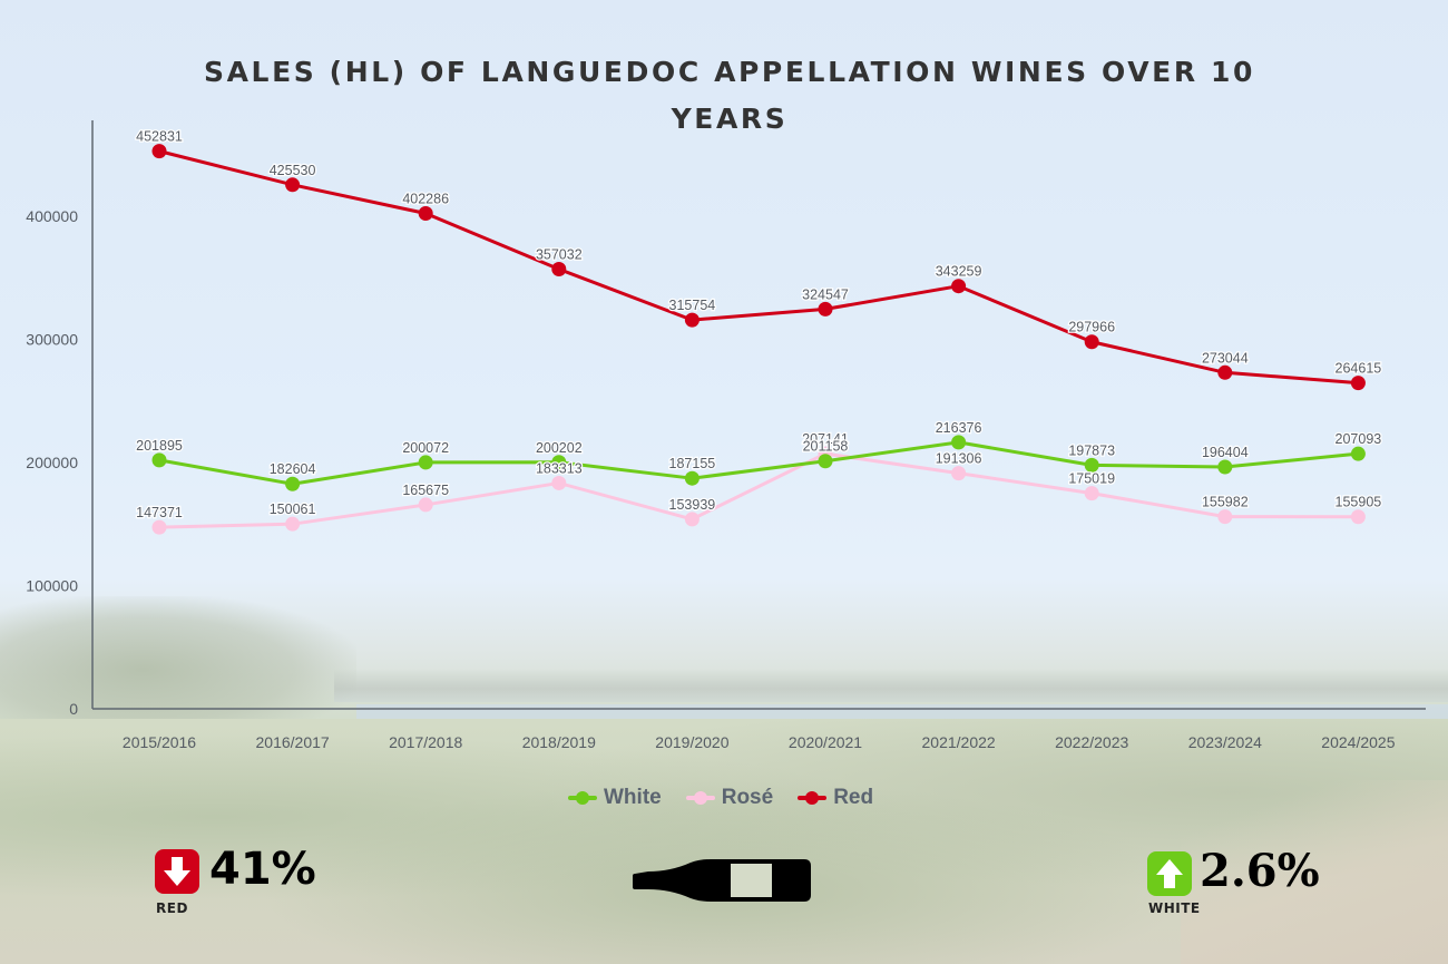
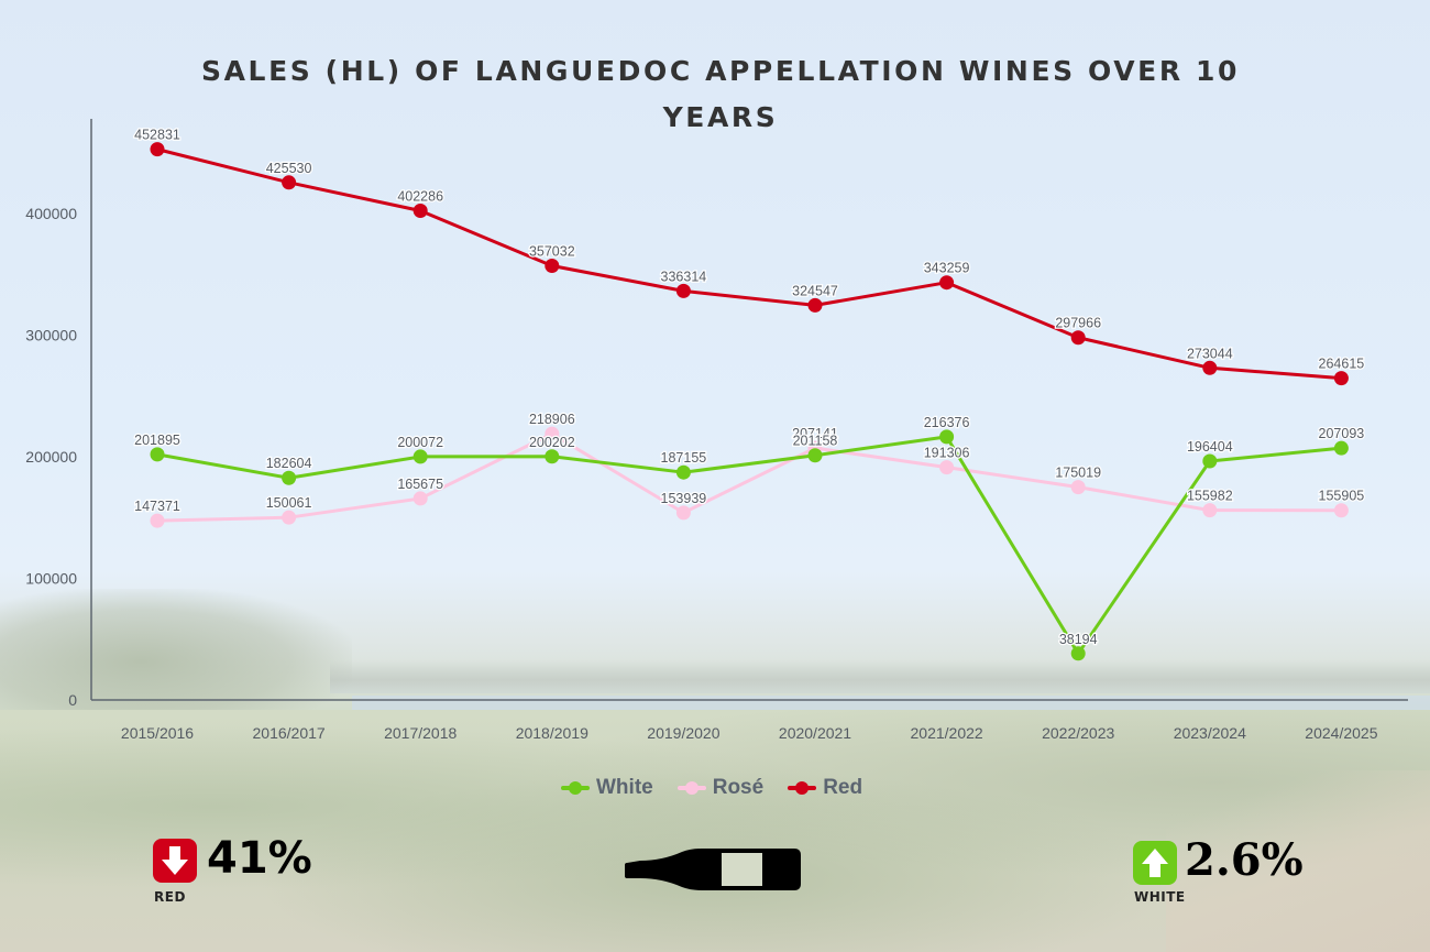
Rosé/2018/2019: 183313 -> 218906
Red/2019/2020: 315754 -> 336314
White/2022/2023: 197873 -> 38194
